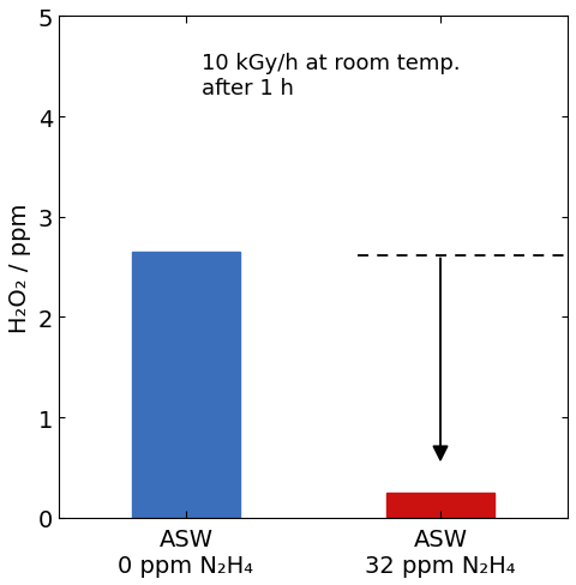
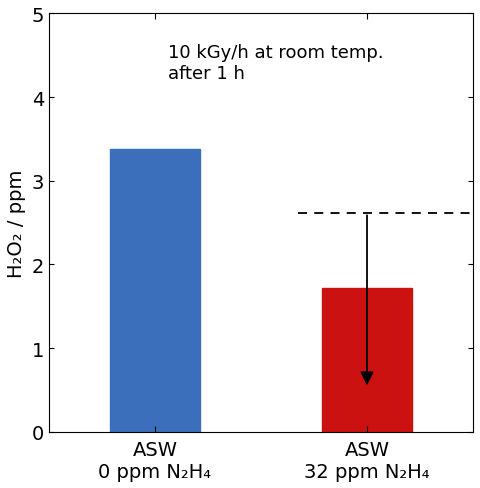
ASW 0 ppm N₂H₄: 2.65 -> 3.38
ASW 32 ppm N₂H₄: 0.25 -> 1.72
